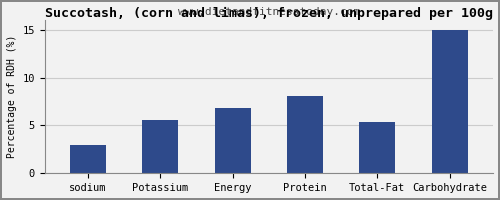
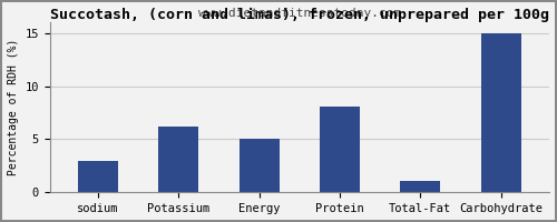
Potassium: 5.6 -> 6.2
Energy: 6.8 -> 5.0
Total-Fat: 5.4 -> 1.1
